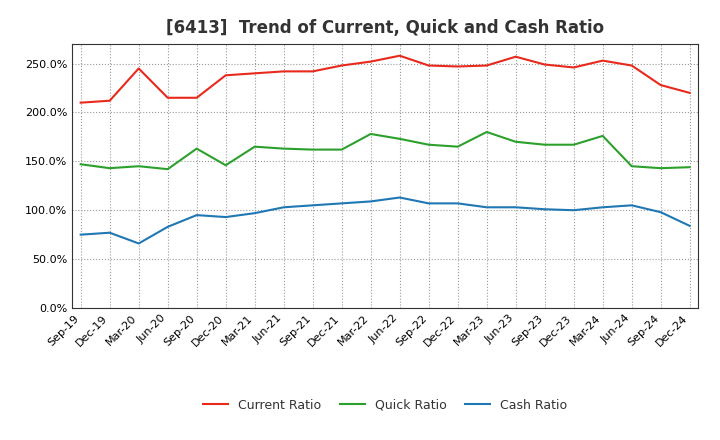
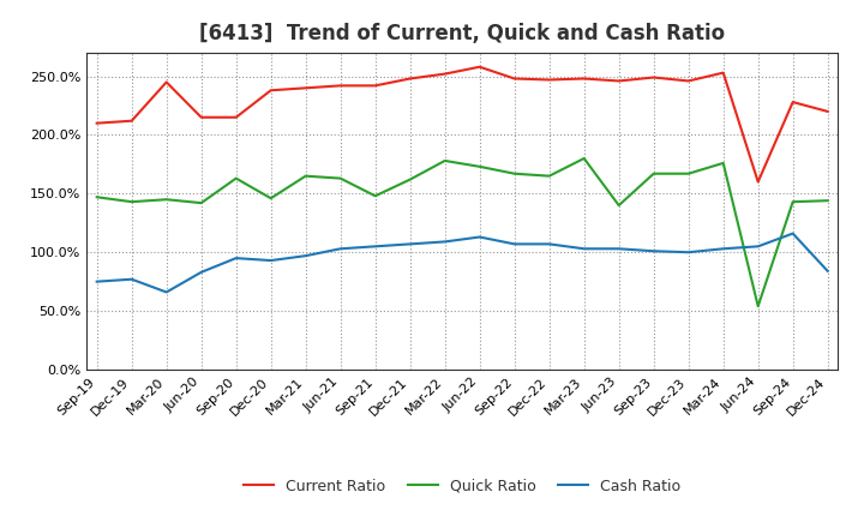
Quick Ratio/Sep-21: 162% -> 148%
Current Ratio/Jun-23: 257% -> 246%
Quick Ratio/Jun-23: 170% -> 140%
Current Ratio/Jun-24: 248% -> 160%
Quick Ratio/Jun-24: 145% -> 54%
Cash Ratio/Sep-24: 98% -> 116%
